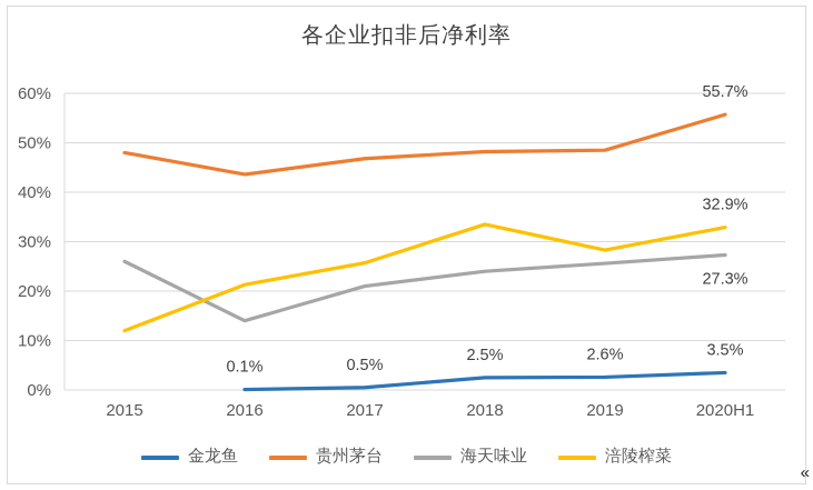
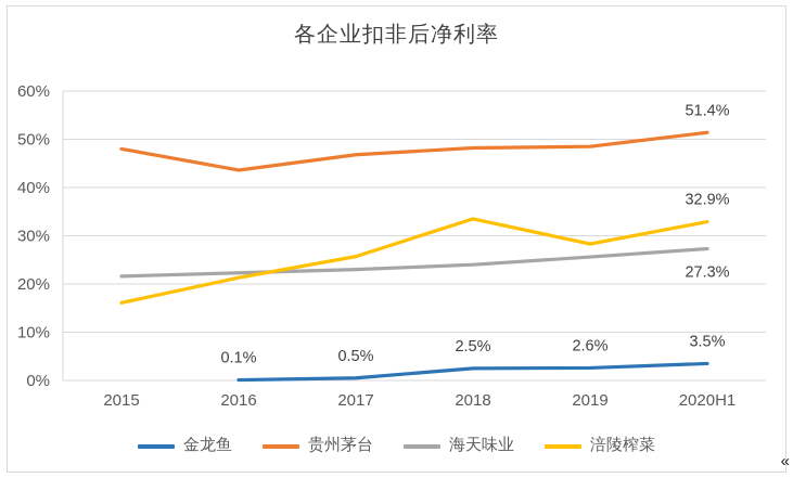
海天味业/2015: 26% -> 22%
涪陵榨菜/2015: 12% -> 16%
海天味业/2016: 14% -> 22%
海天味业/2017: 21% -> 23%
贵州茅台/2020H1: 55.7% -> 51.4%
